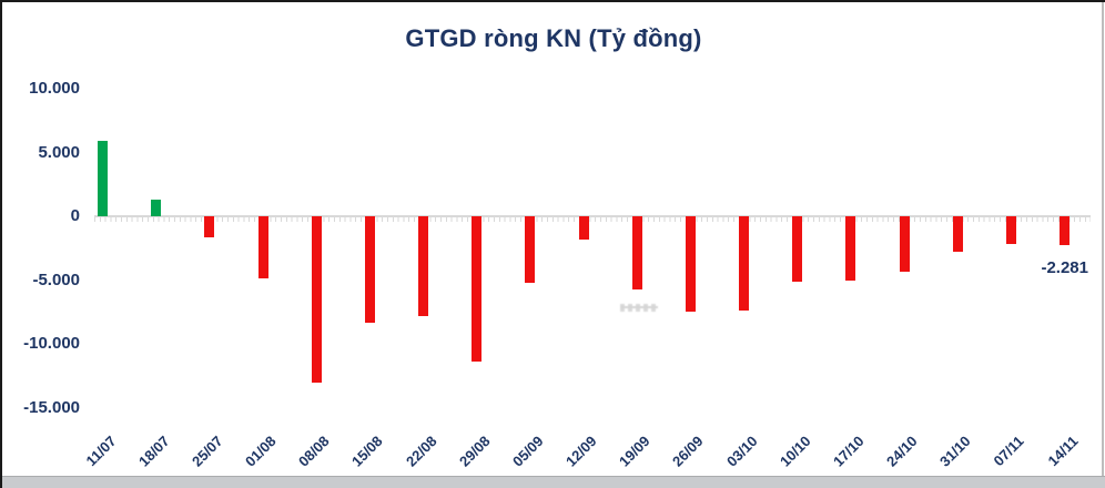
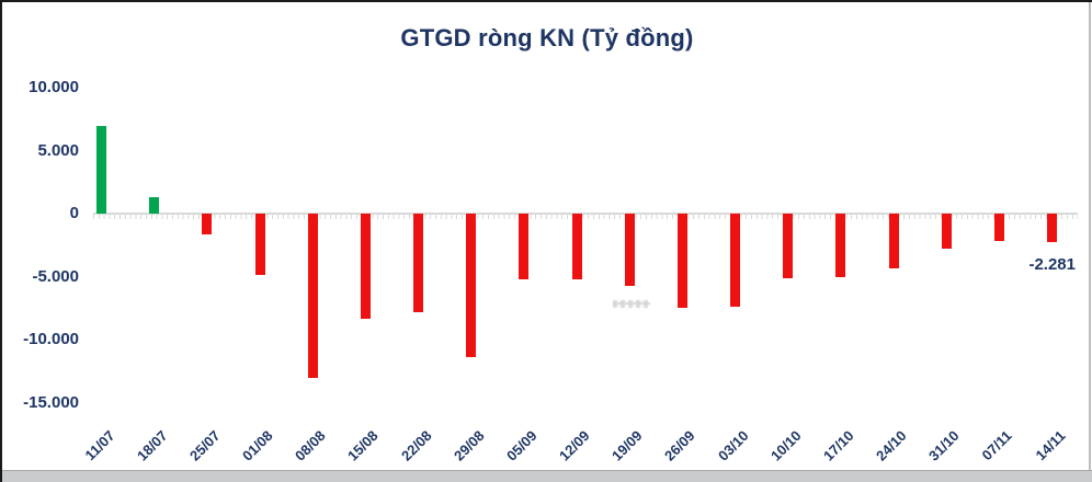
11/07: 5900 -> 7000
12/09: -1800 -> -5300
